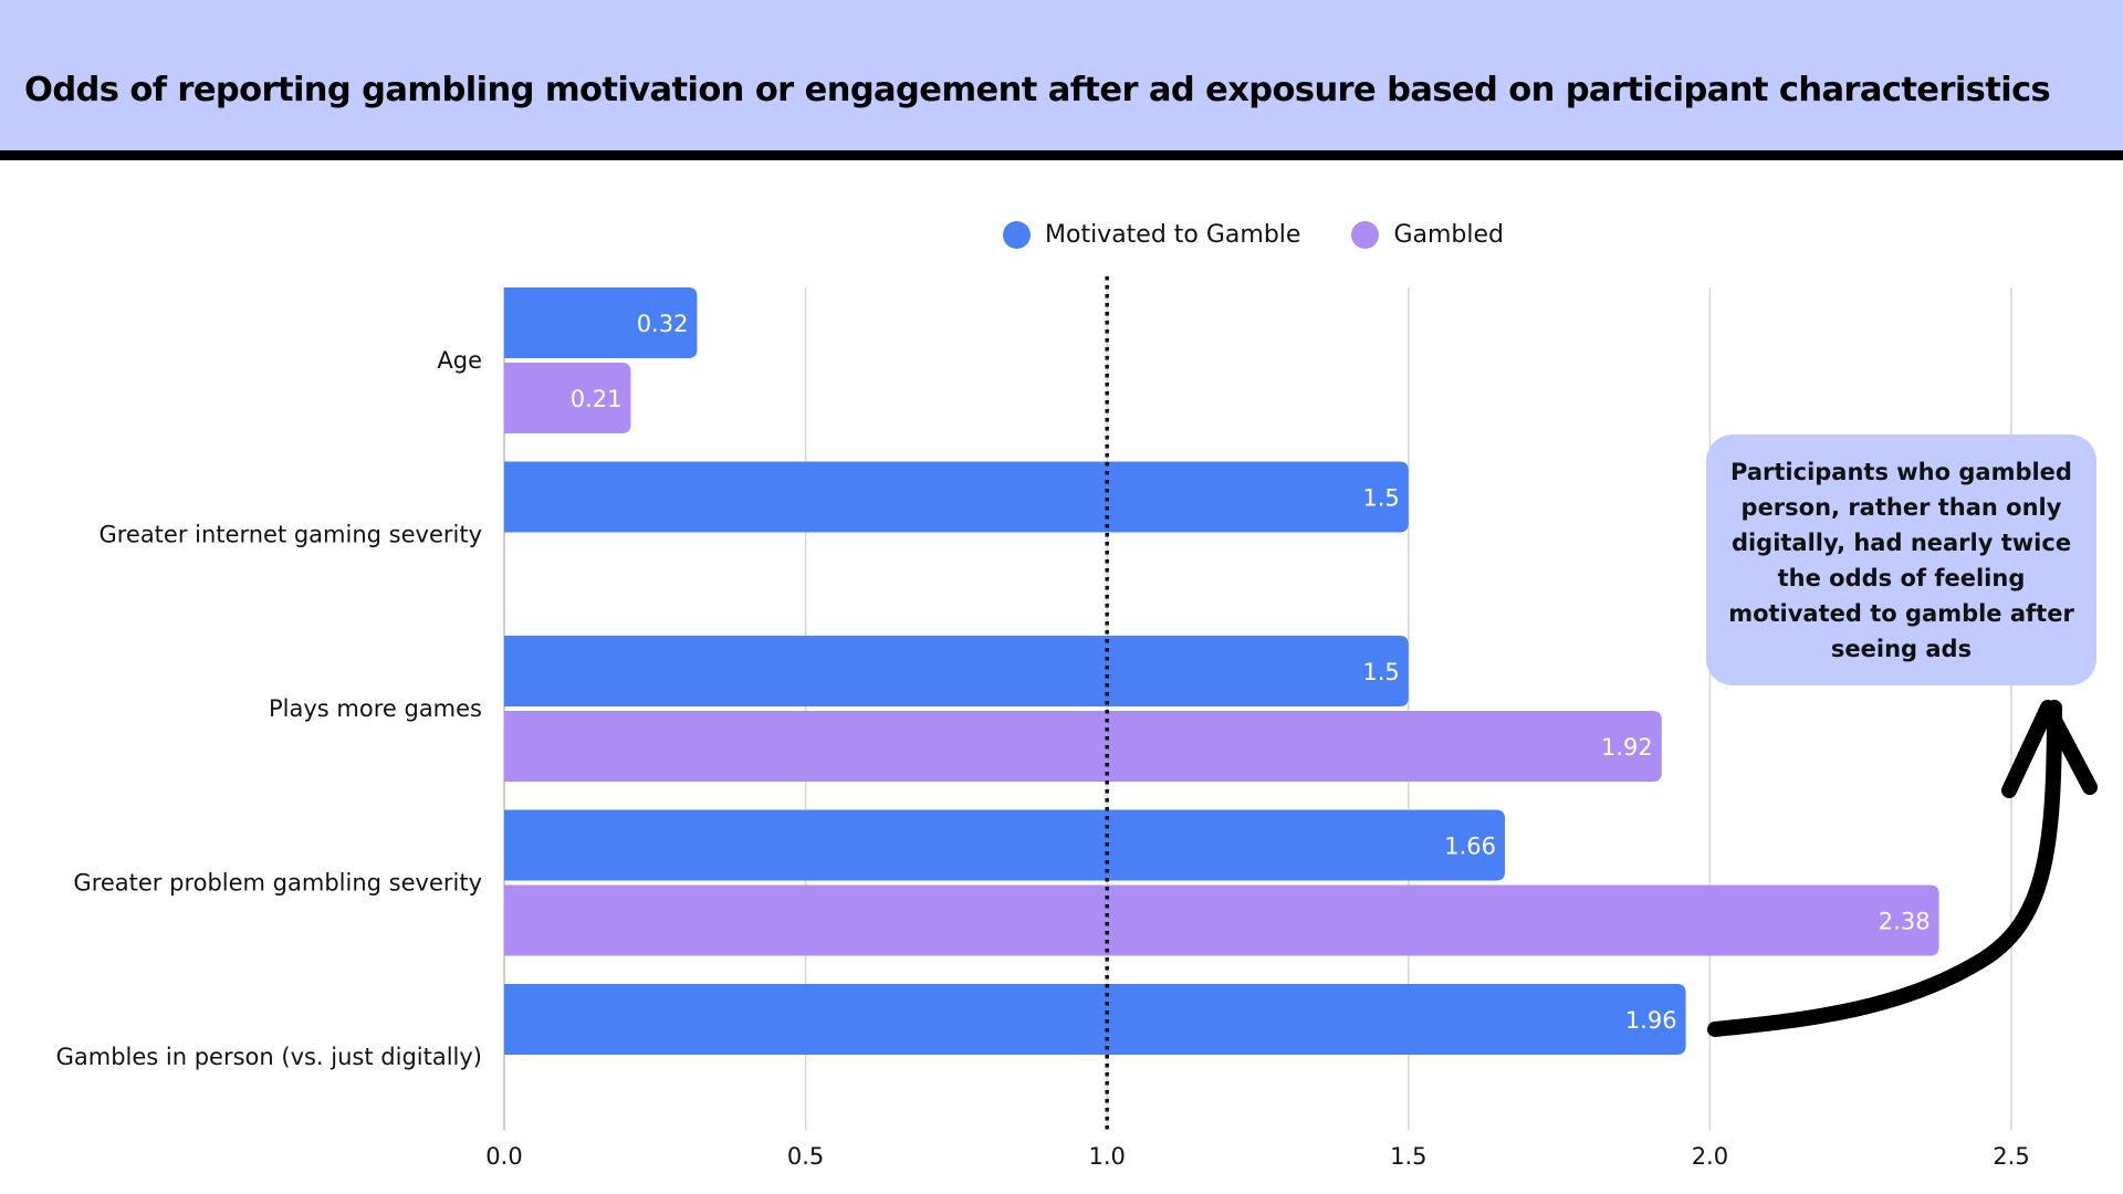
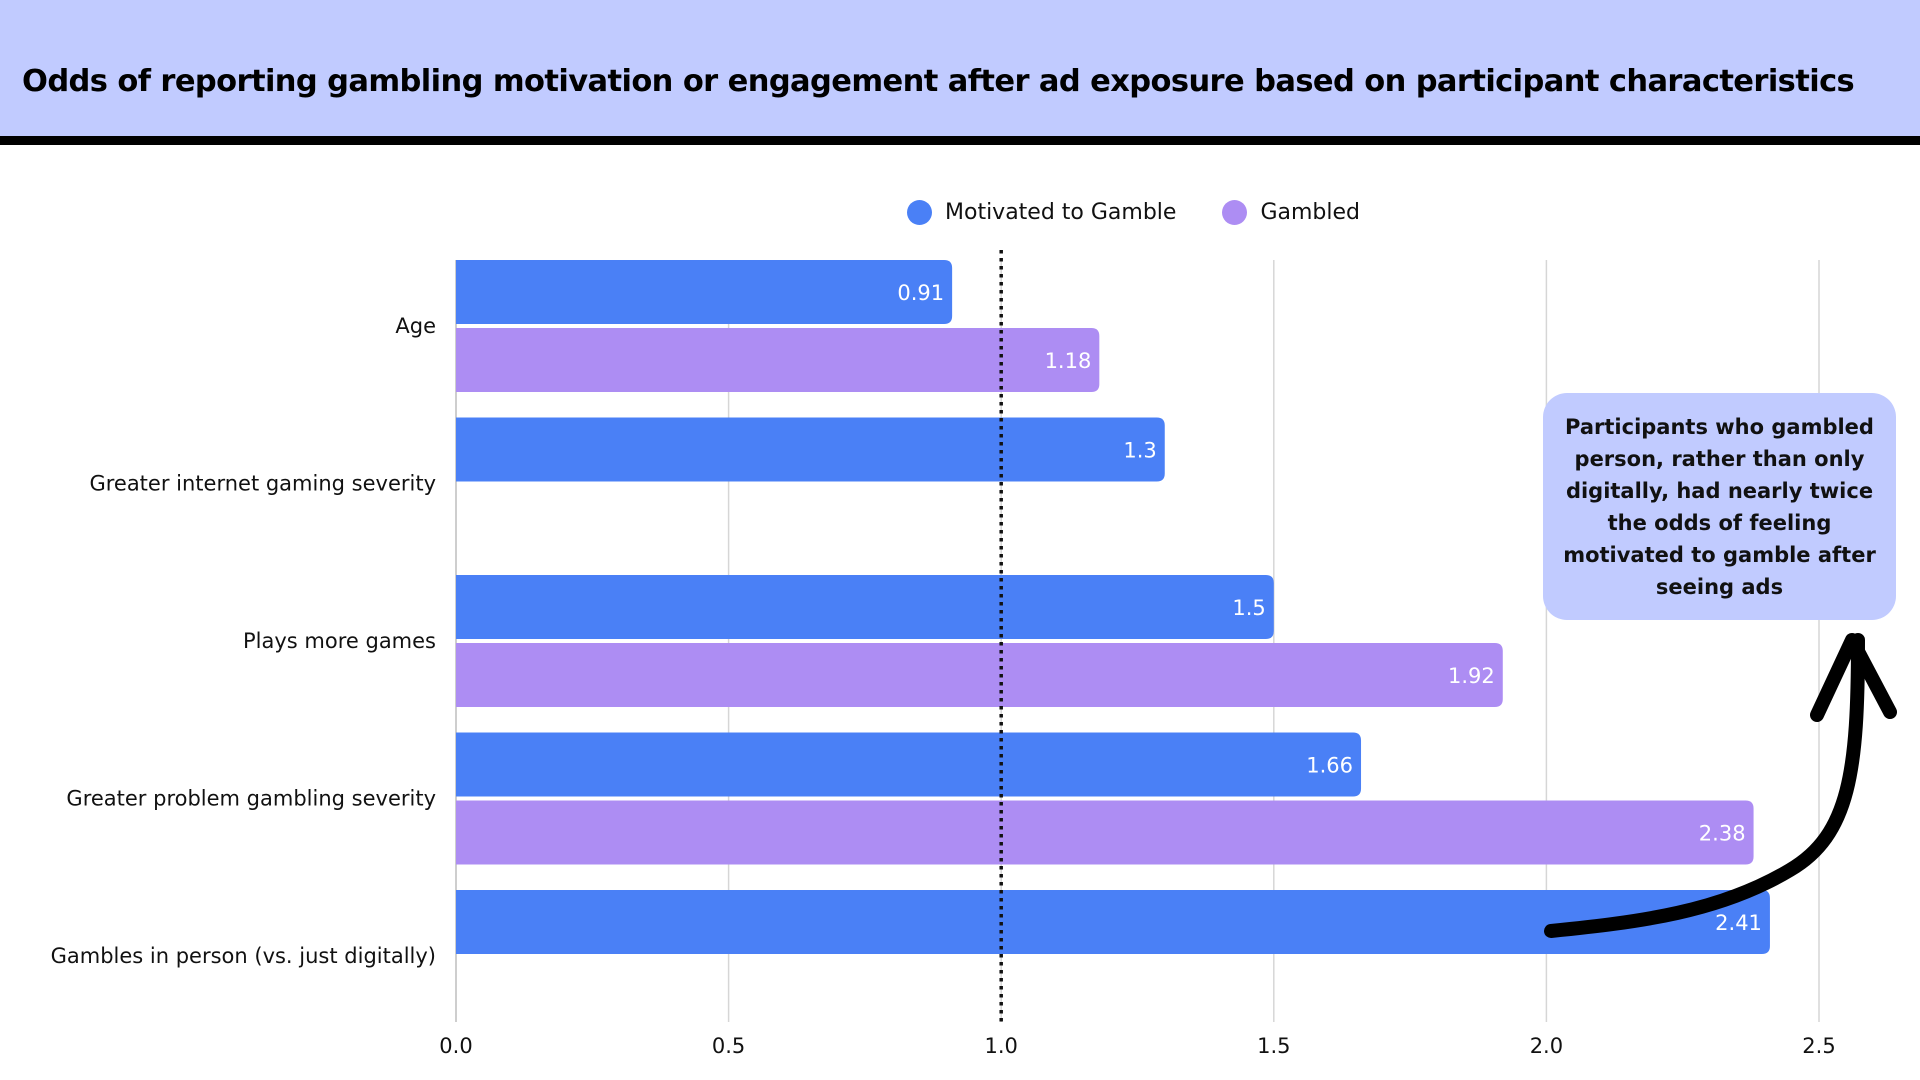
Motivated to Gamble/Age: 0.32 -> 0.91
Gambled/Age: 0.21 -> 1.18
Motivated to Gamble/Greater internet gaming severity: 1.5 -> 1.3
Motivated to Gamble/Gambles in person (vs. just digitally): 1.96 -> 2.41
